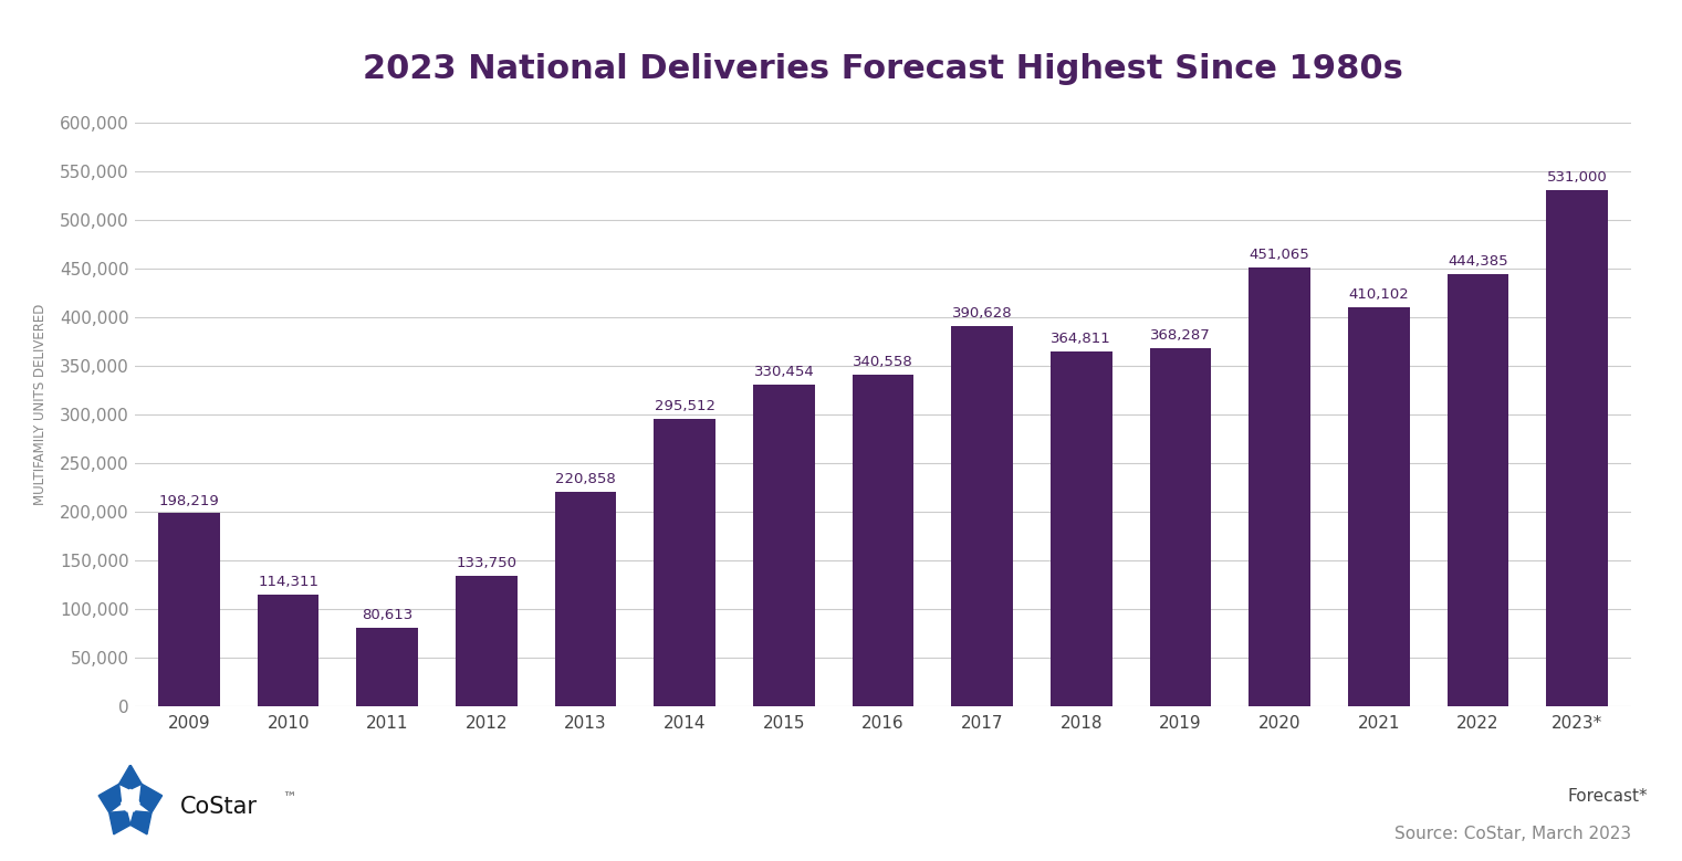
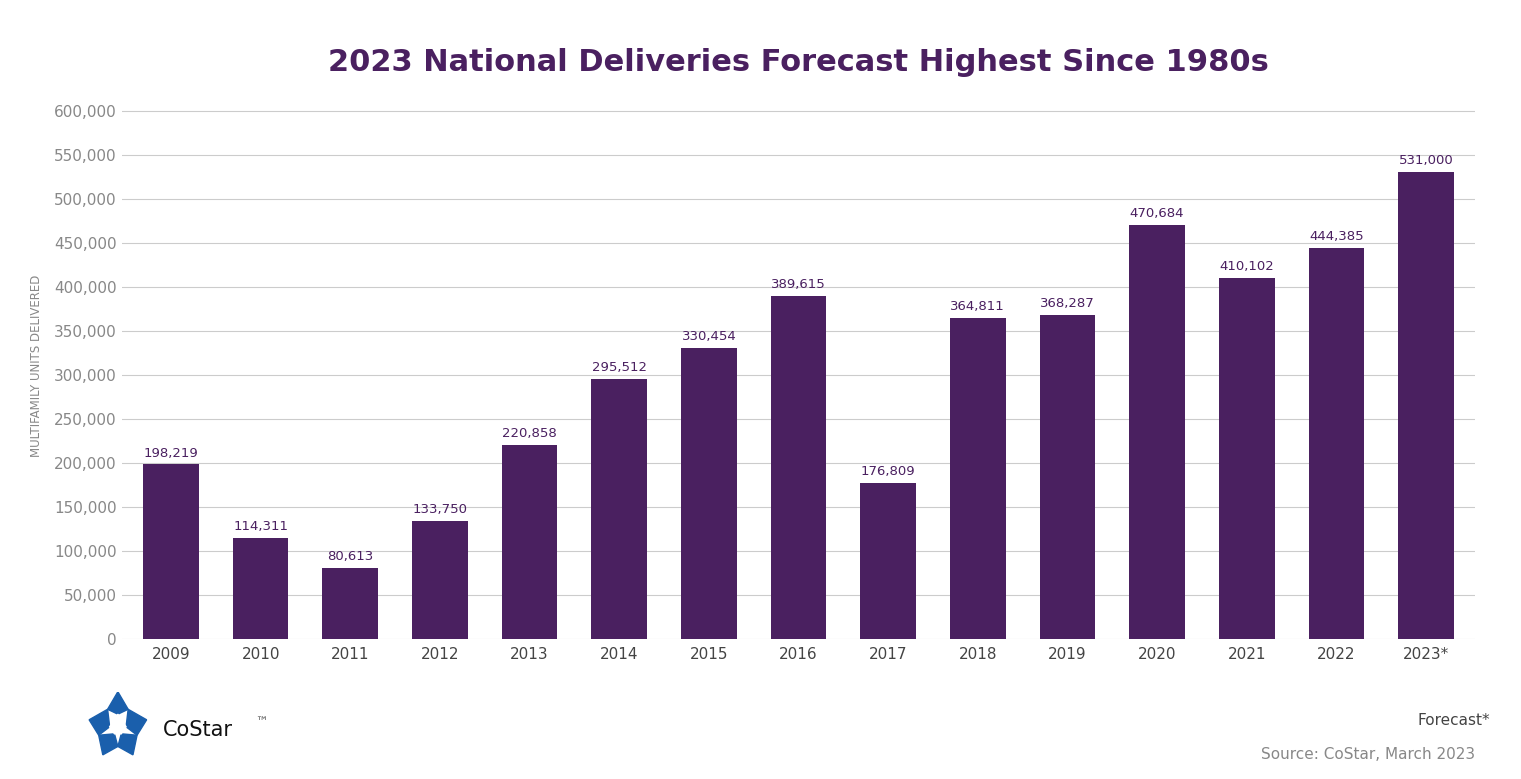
2016: 340,558 -> 389,615
2017: 390,628 -> 176,809
2020: 451,065 -> 470,684
